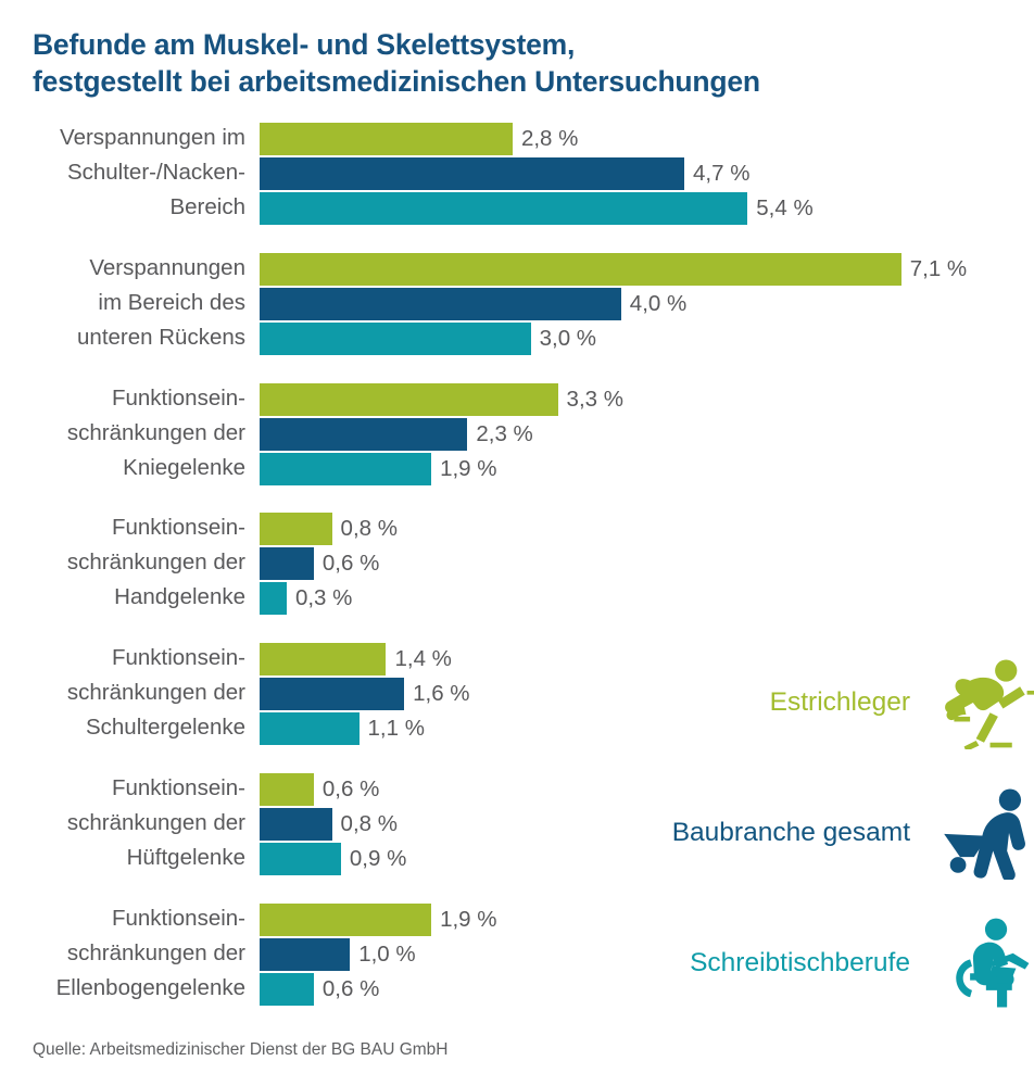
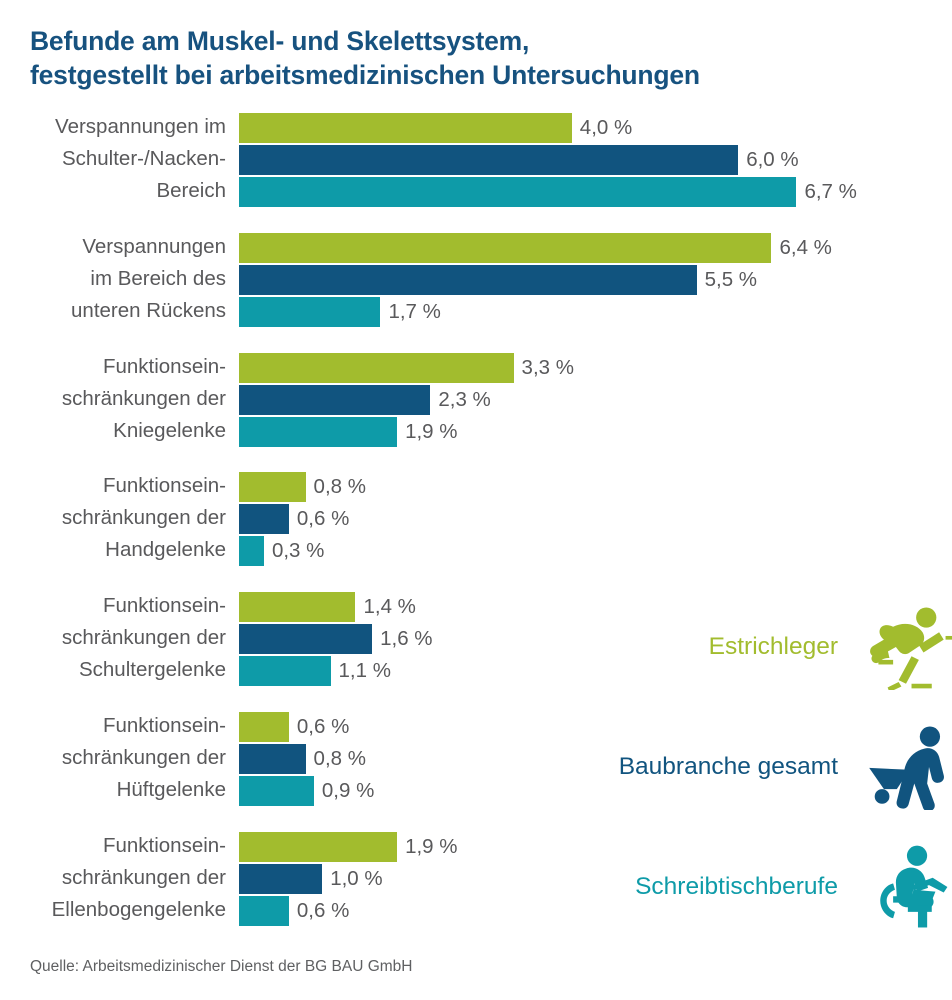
Estrichleger/Verspannungen im Schulter-/Nacken-Bereich: 2,8 -> 4,0
Baubranche gesamt/Verspannungen im Schulter-/Nacken-Bereich: 4,7 -> 6,0
Schreibtischberufe/Verspannungen im Schulter-/Nacken-Bereich: 5,4 -> 6,7
Estrichleger/Verspannungen im Bereich des unteren Rückens: 7,1 -> 6,4
Baubranche gesamt/Verspannungen im Bereich des unteren Rückens: 4,0 -> 5,5
Schreibtischberufe/Verspannungen im Bereich des unteren Rückens: 3,0 -> 1,7
